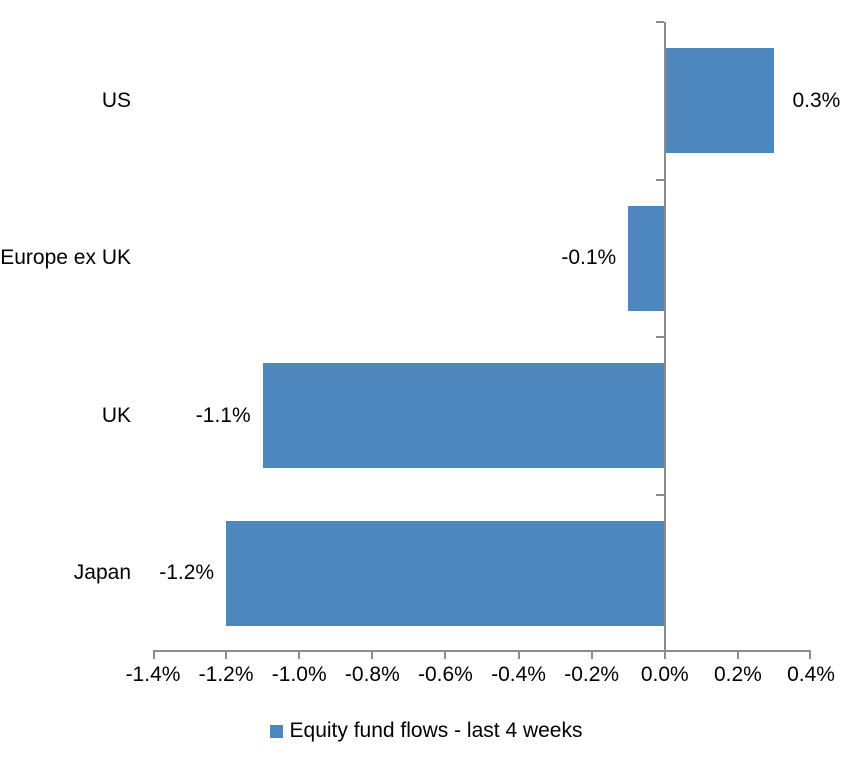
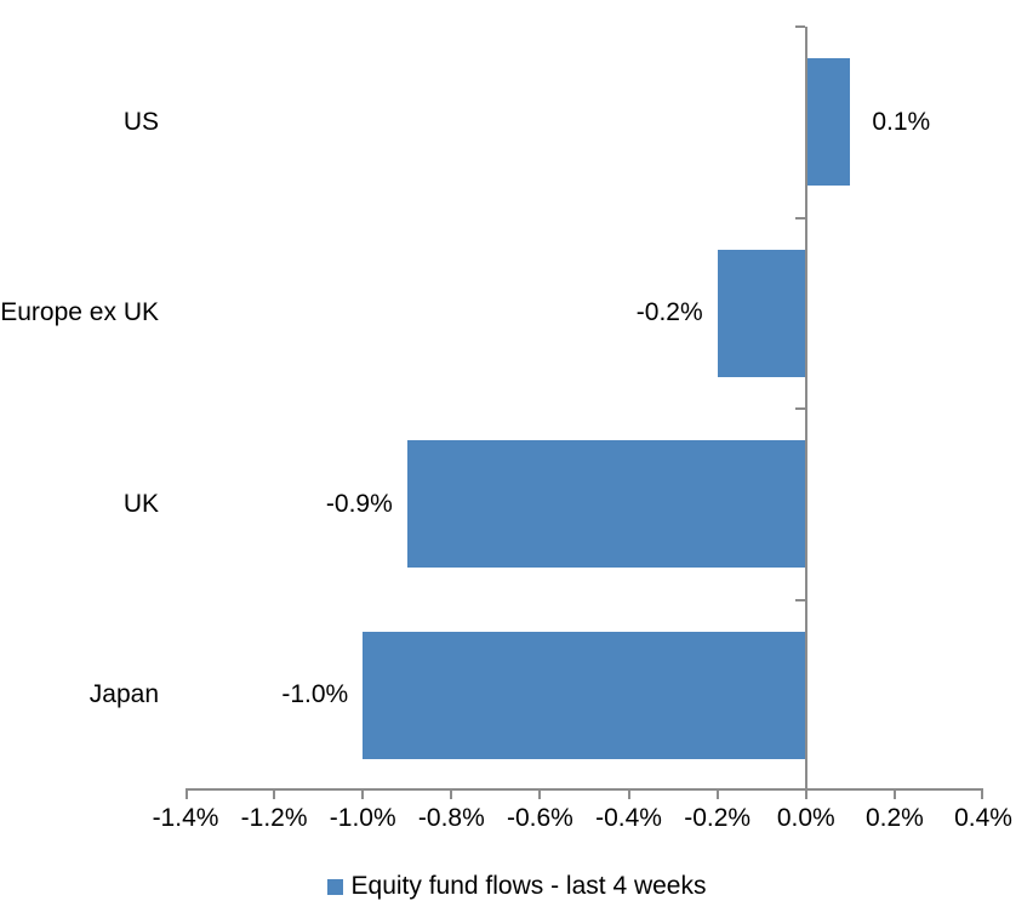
US: 0.3% -> 0.1%
Europe ex UK: -0.1% -> -0.2%
UK: -1.1% -> -0.9%
Japan: -1.2% -> -1.0%
